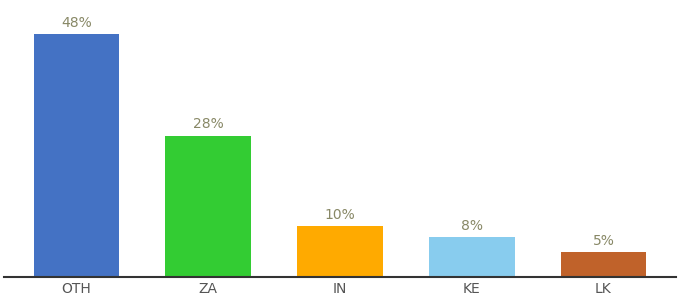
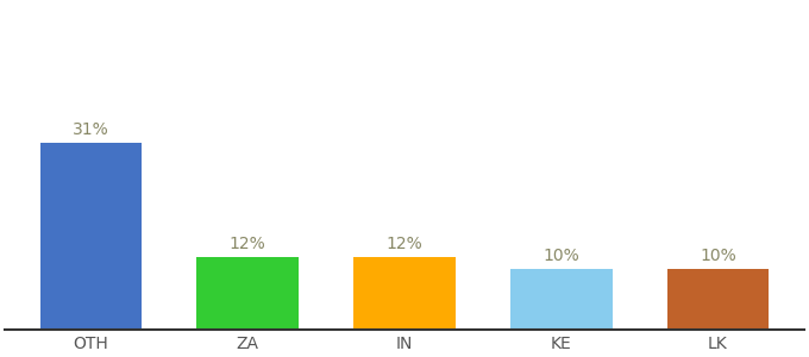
OTH: 48% -> 31%
ZA: 28% -> 12%
IN: 10% -> 12%
KE: 8% -> 10%
LK: 5% -> 10%
